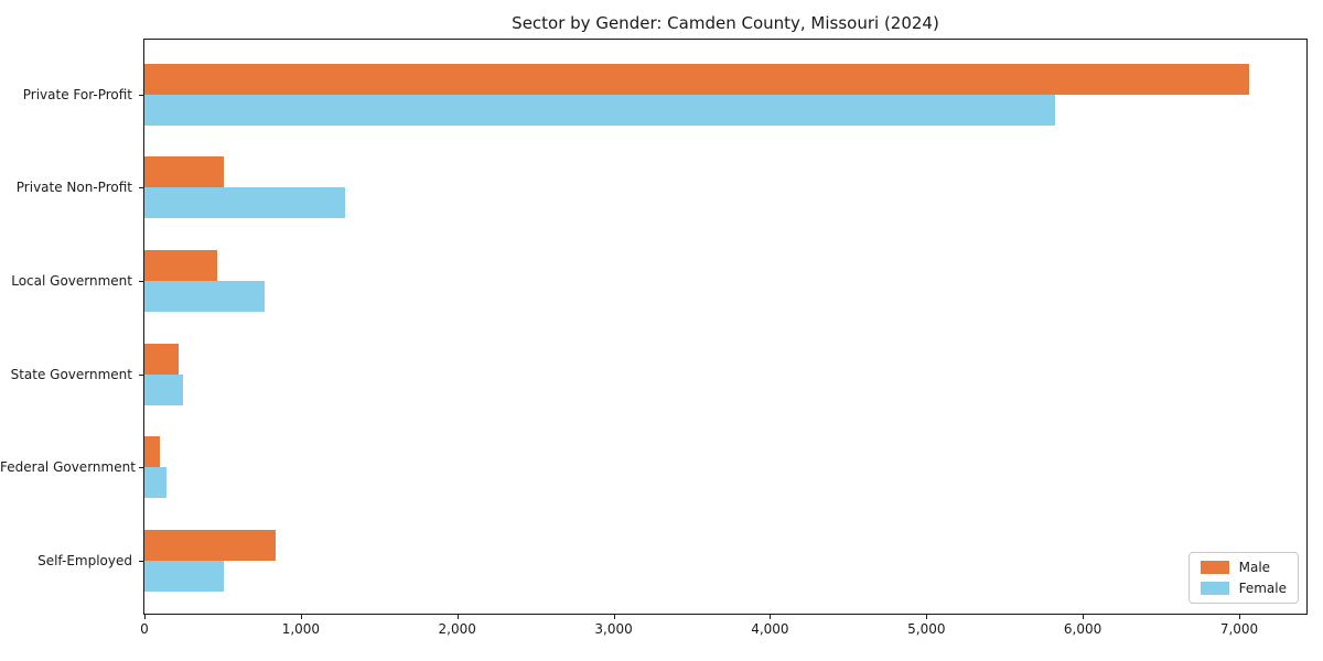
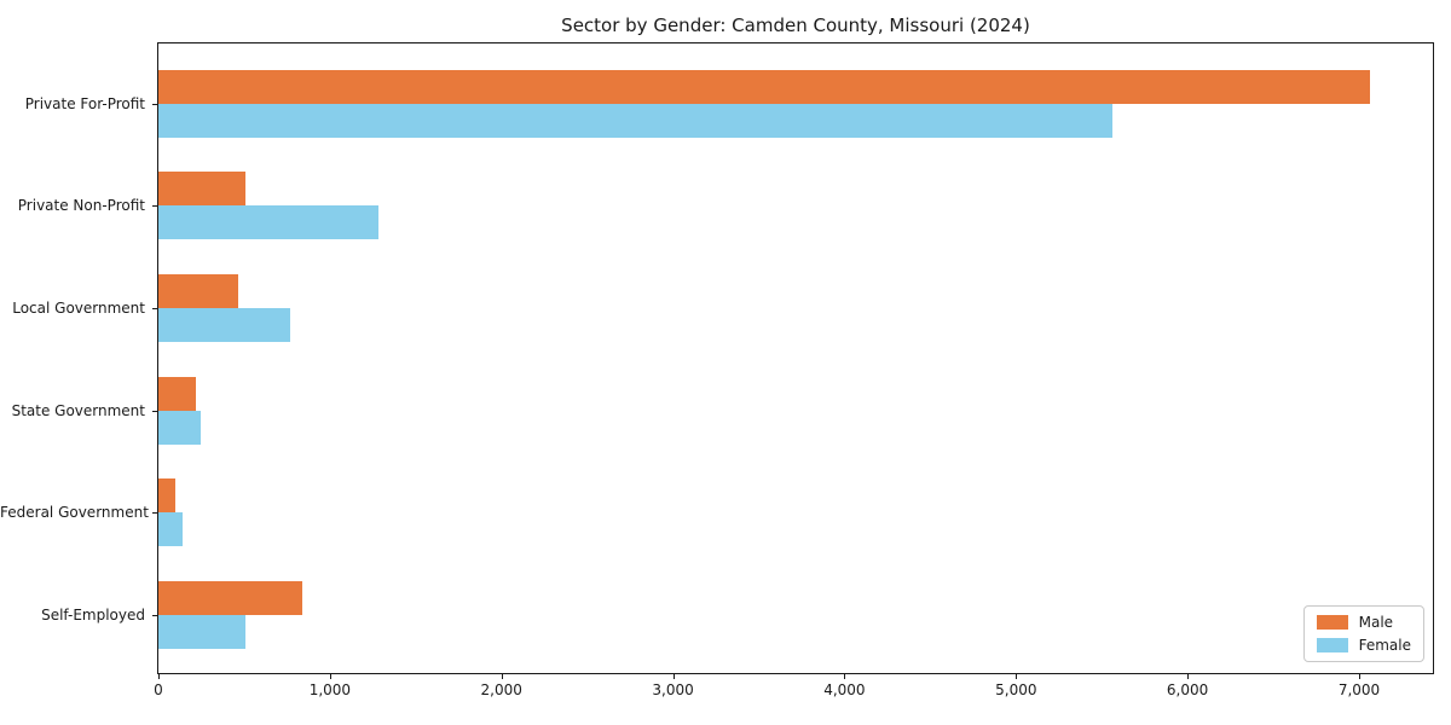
Female/Private For-Profit: 5820 -> 5560
